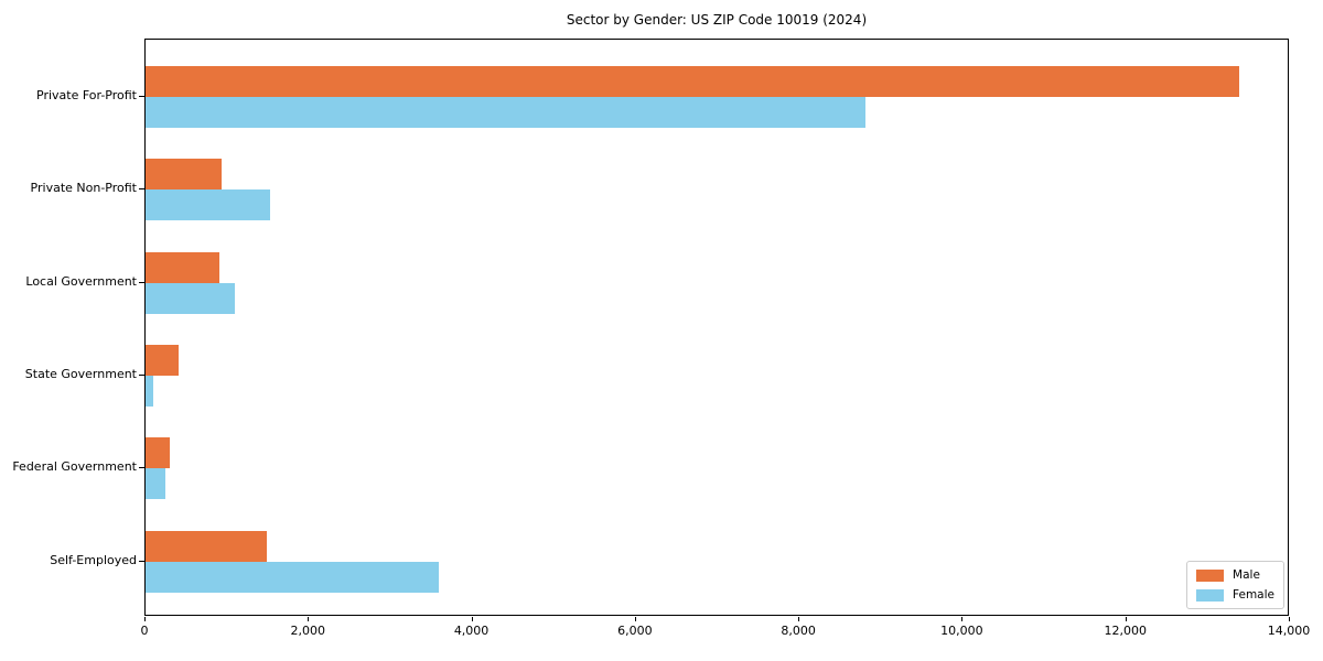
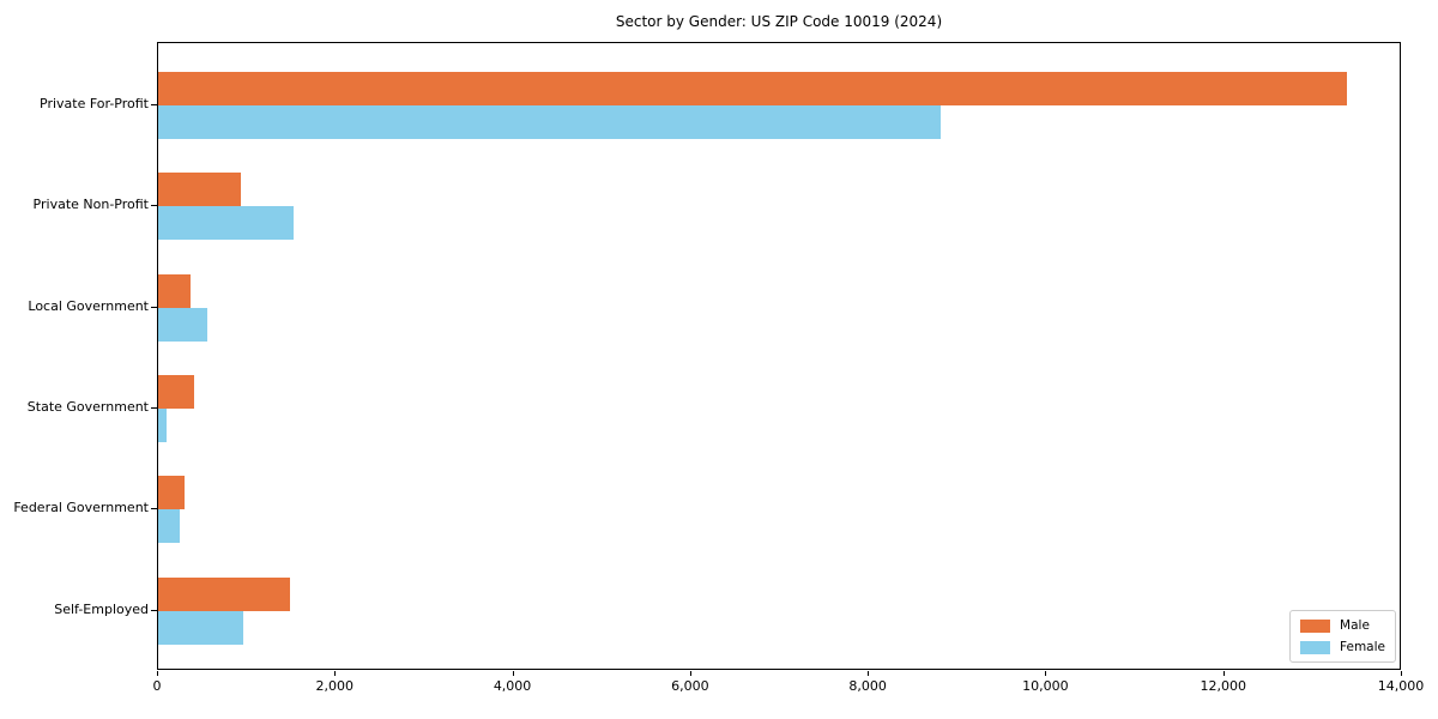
Male/Local Government: 900 -> 400
Female/Local Government: 1100 -> 600
Female/Self-Employed: 3600 -> 1000
